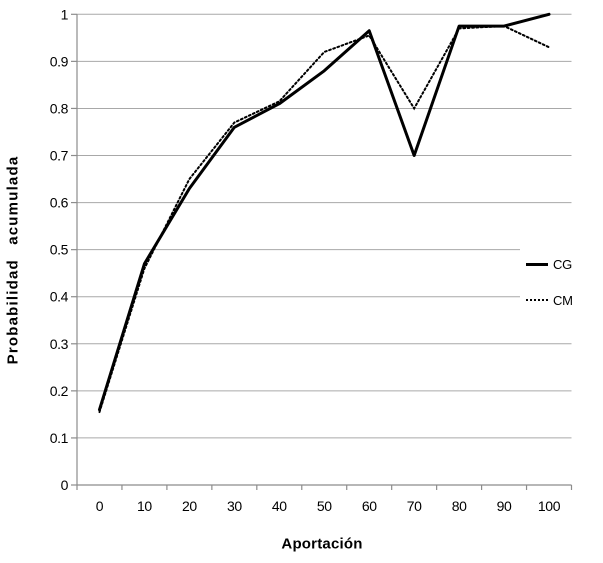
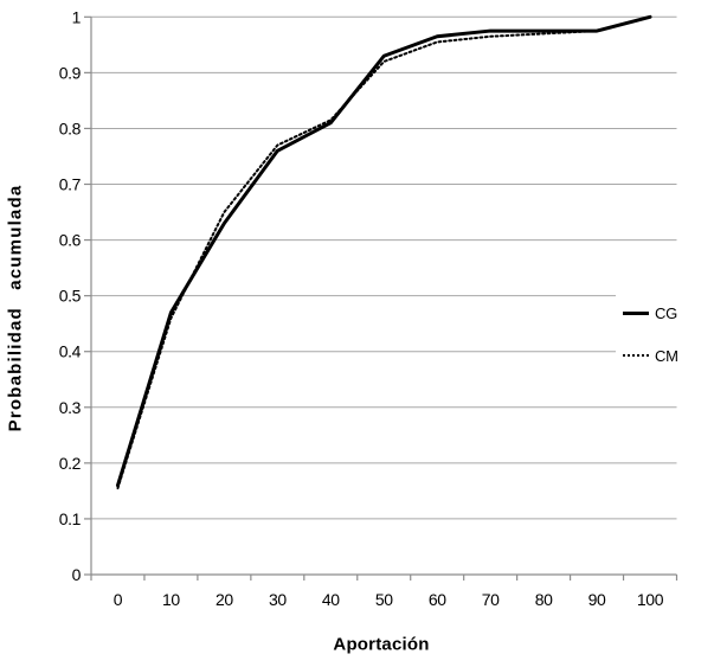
CG/50: 0.88 -> 0.93
CG/70: 0.70 -> 0.97
CM/70: 0.80 -> 0.96
CM/100: 0.93 -> 1.00
